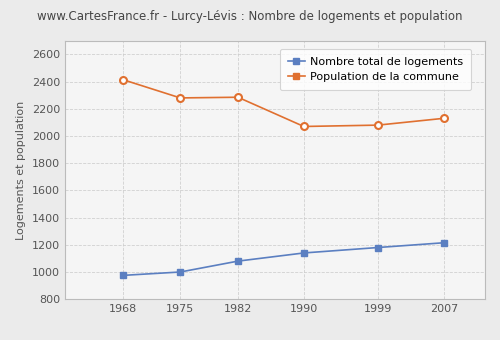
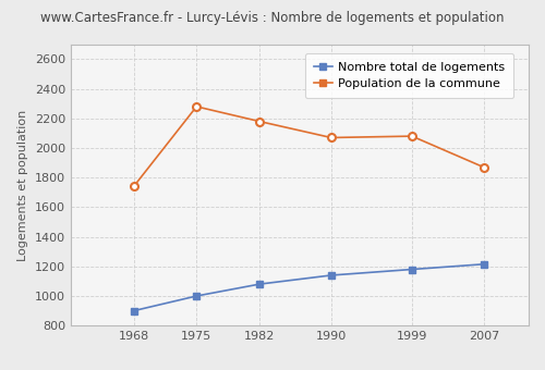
Nombre total de logements/1968: 980 -> 900
Population de la commune/1968: 2420 -> 1740
Population de la commune/1982: 2280 -> 2180
Population de la commune/2007: 2130 -> 1870
